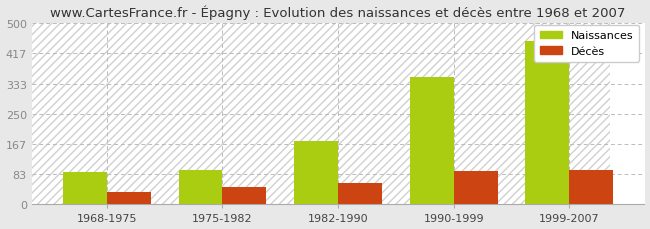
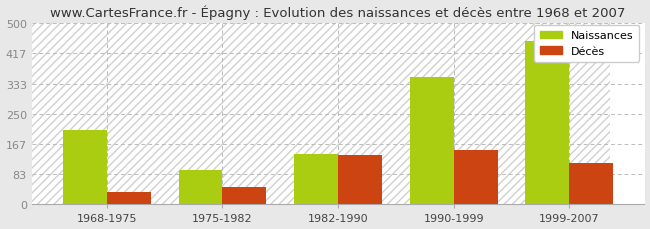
Naissances/1968-1975: 90 -> 205
Naissances/1982-1990: 175 -> 140
Décès/1982-1990: 58 -> 135
Décès/1990-1999: 93 -> 150
Décès/1999-2007: 95 -> 115
